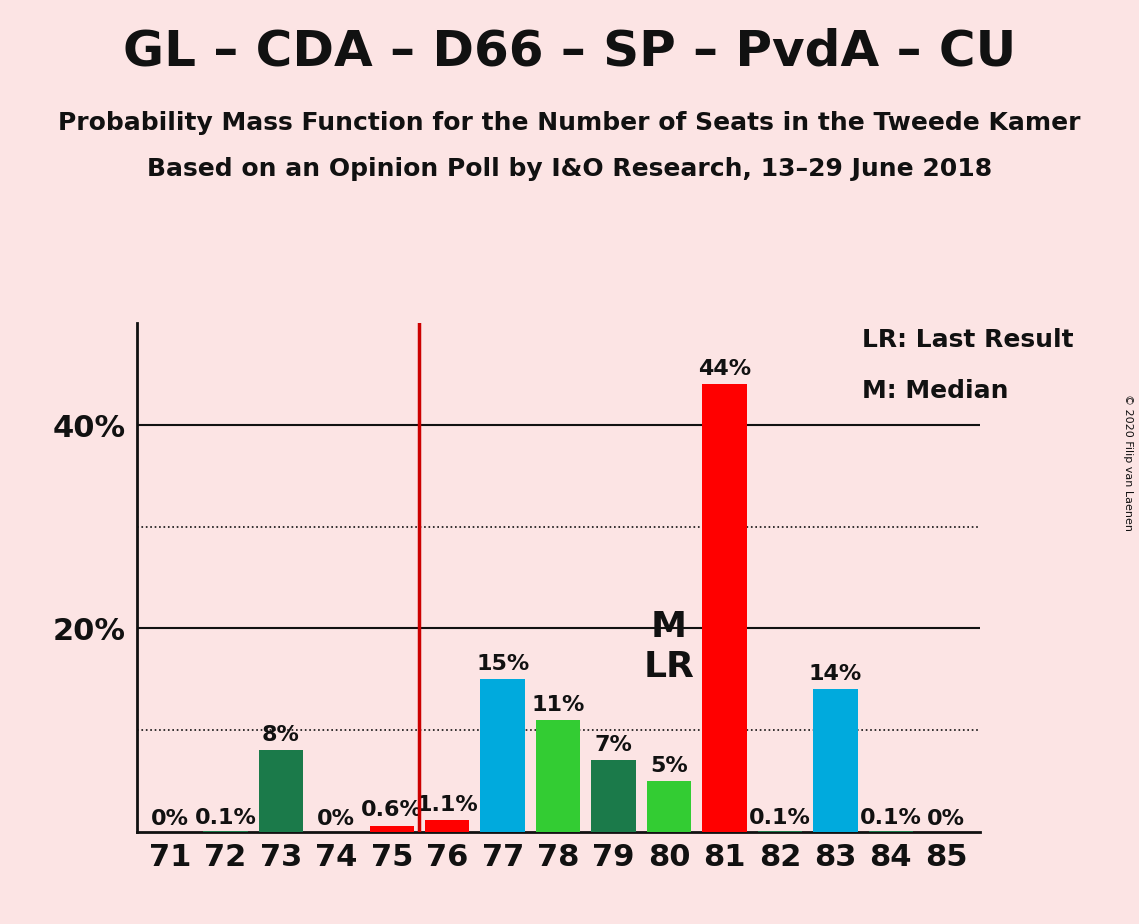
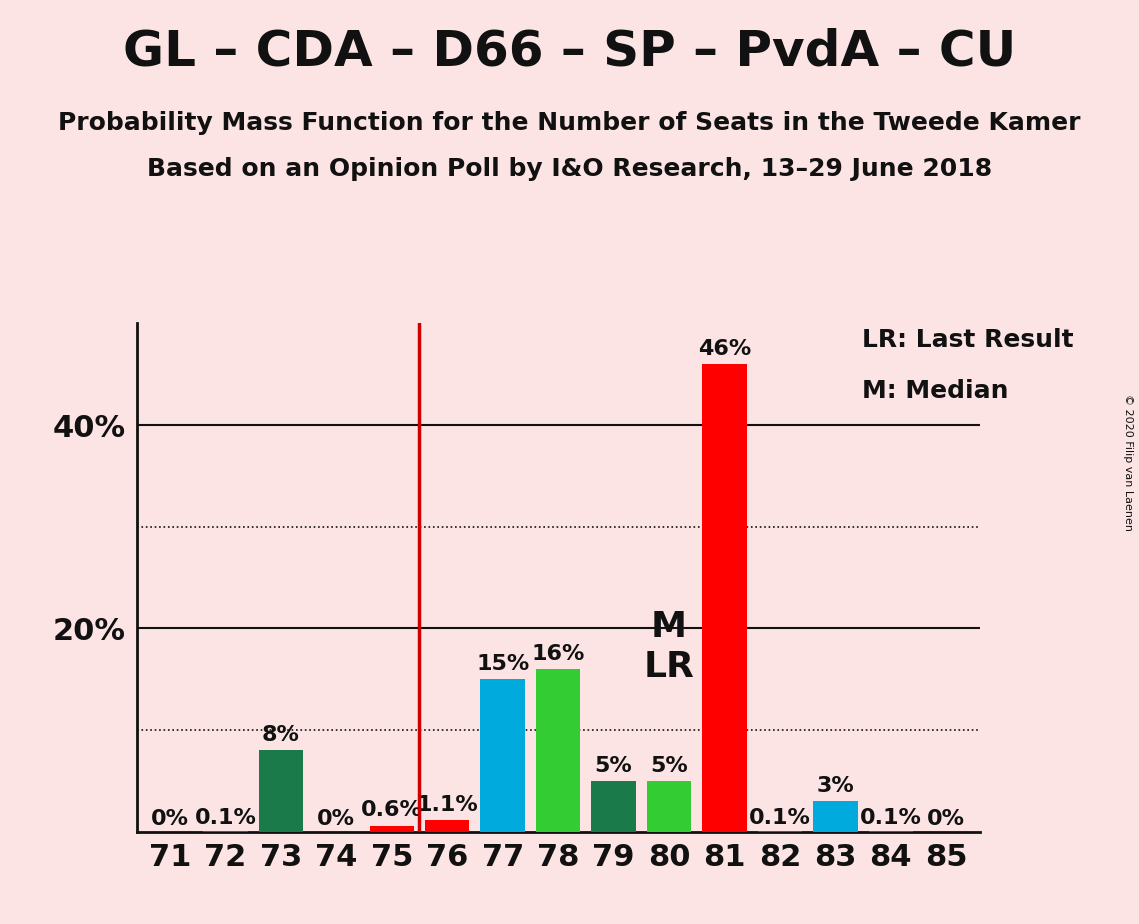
78: 11% -> 16%
79: 7% -> 5%
81: 44% -> 46%
83: 14% -> 3%
